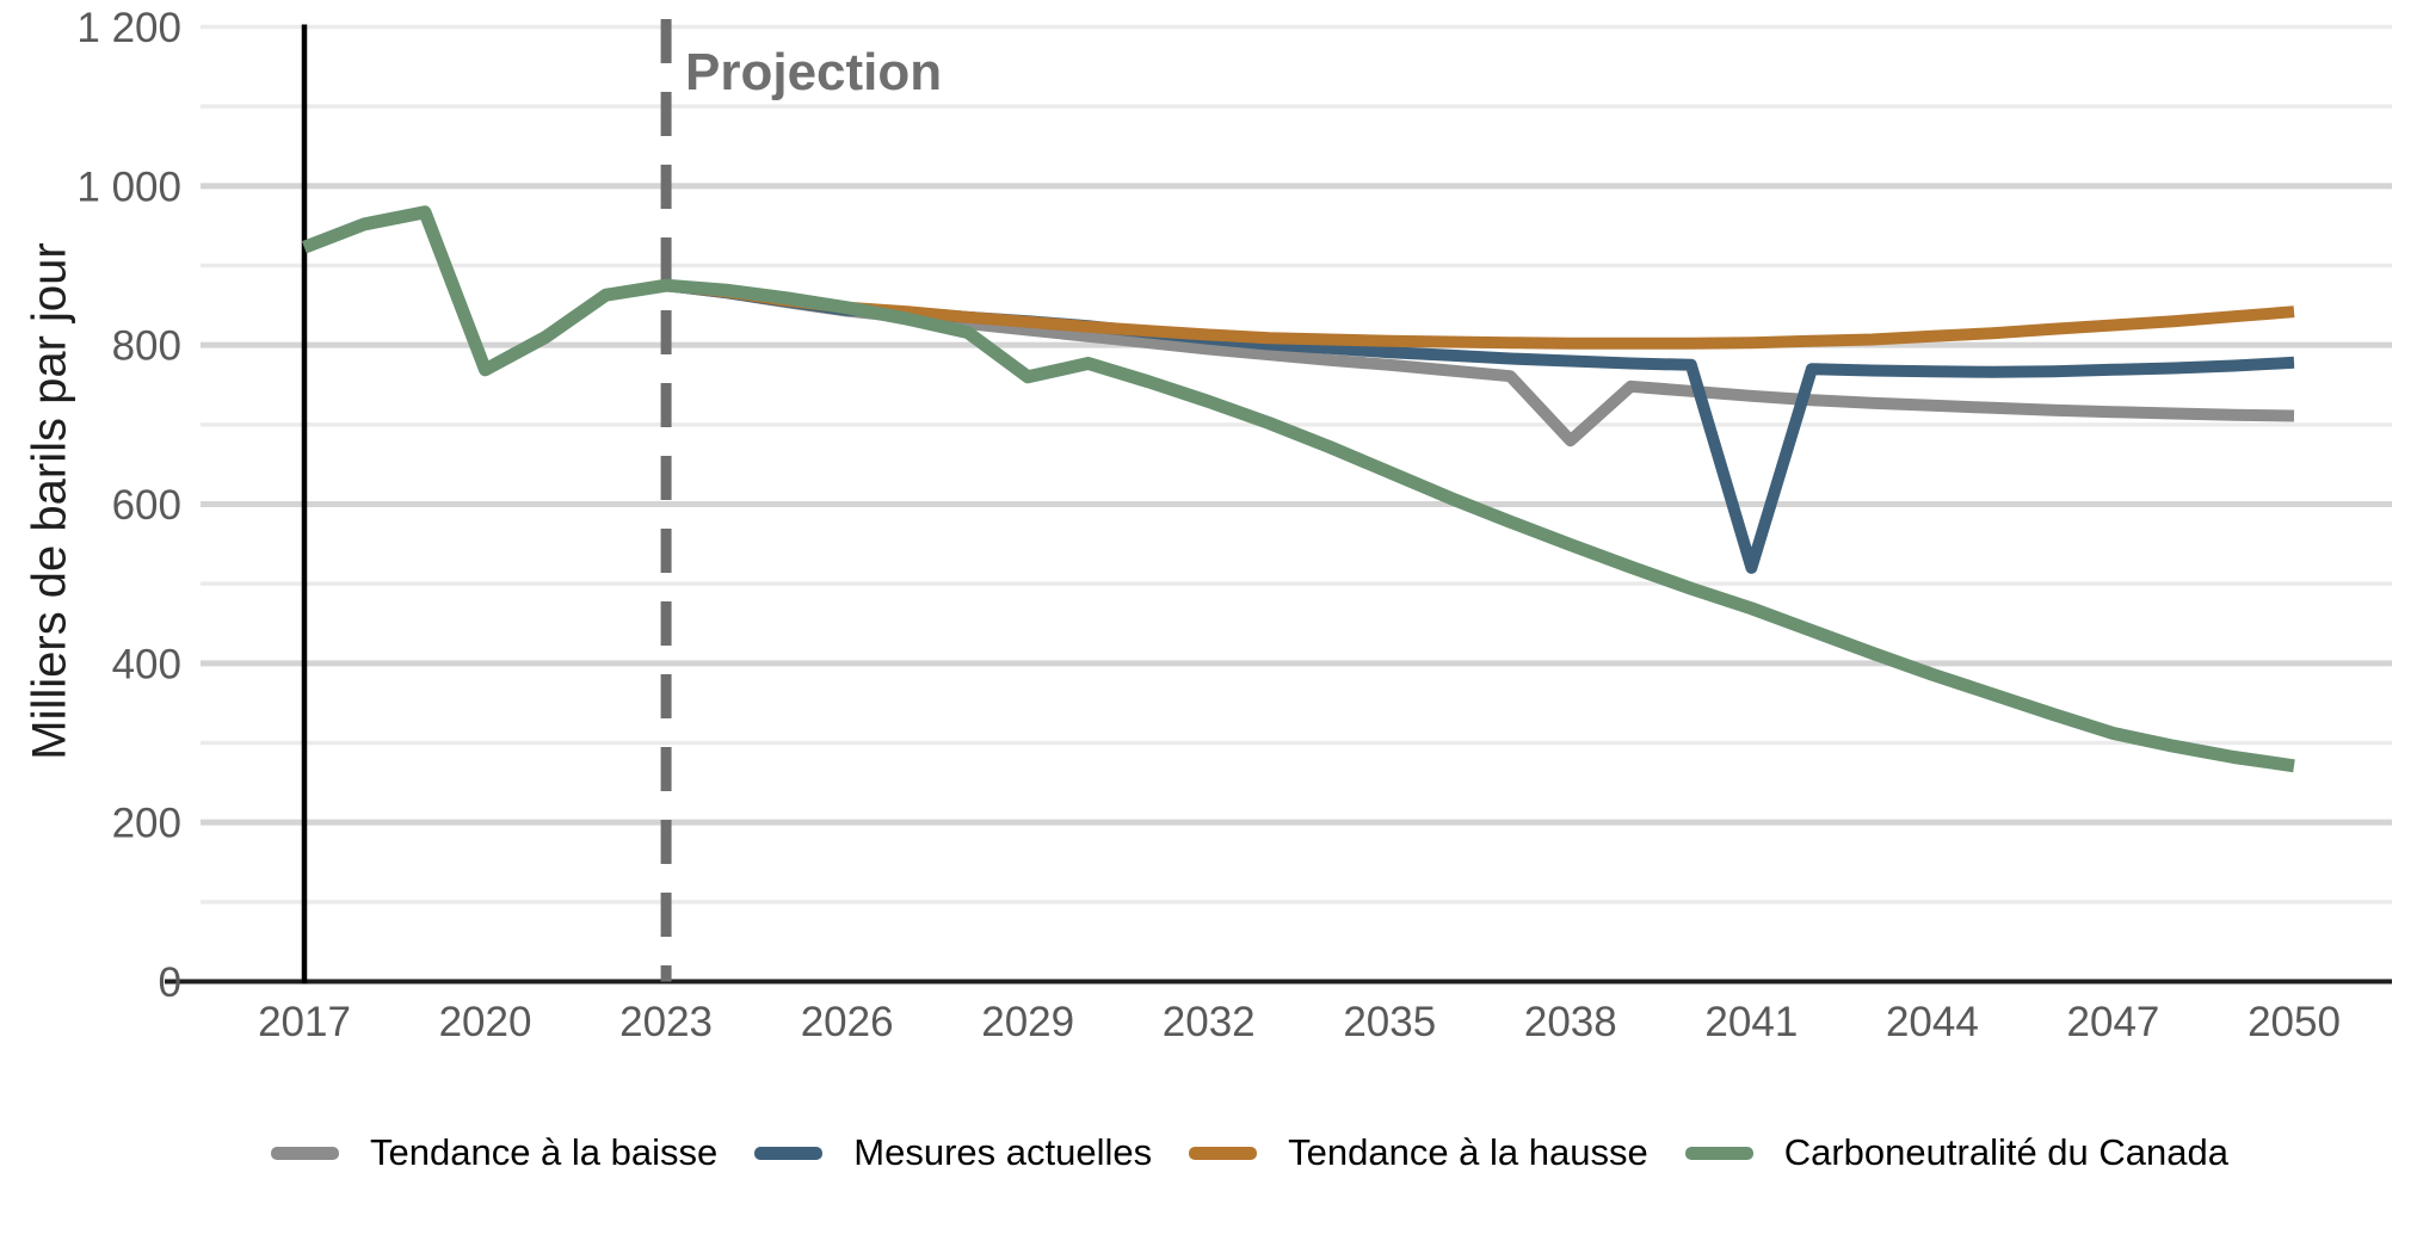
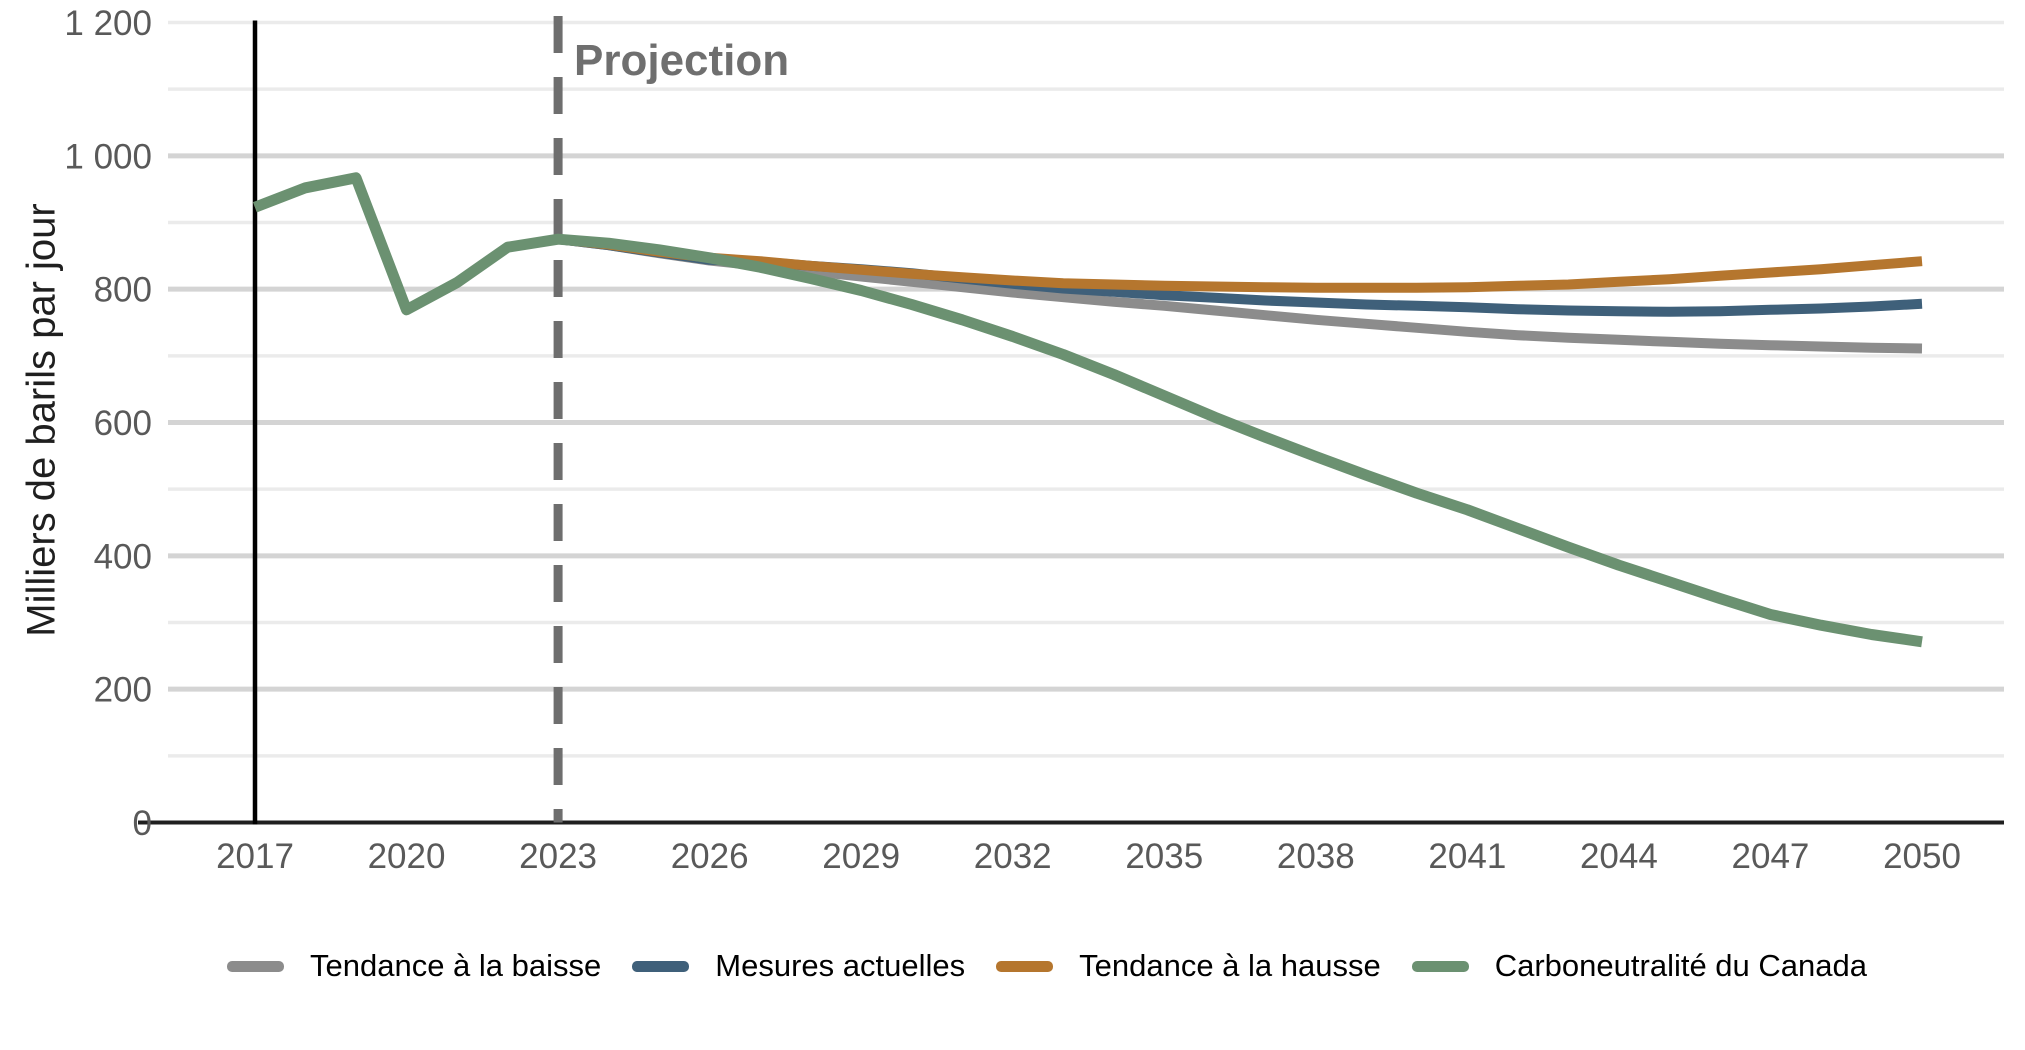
Carboneutralité du Canada/2029: 760 -> 800
Tendance à la baisse/2038: 680 -> 750
Mesures actuelles/2041: 520 -> 770
